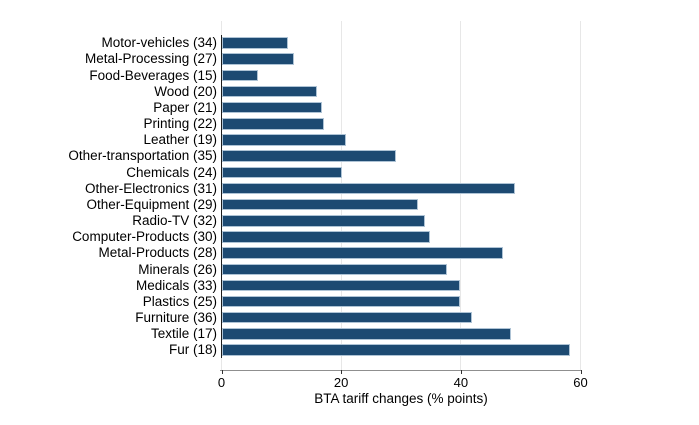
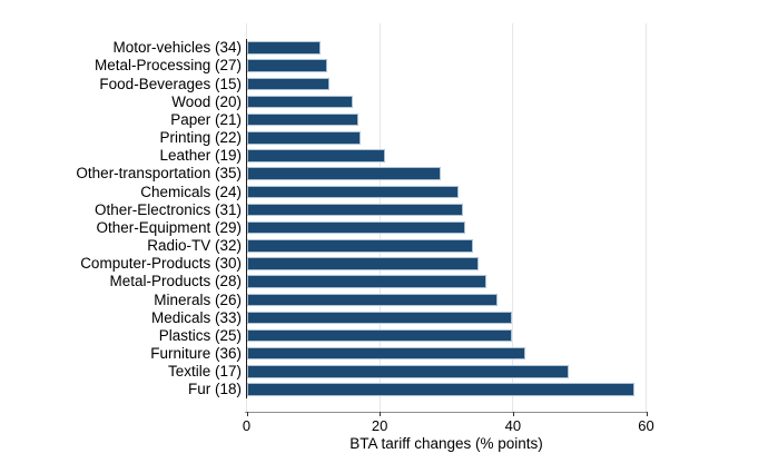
Food-Beverages (15): 6 -> 12
Chemicals (24): 20 -> 32
Other-Electronics (31): 49 -> 32
Metal-Products (28): 47 -> 36
